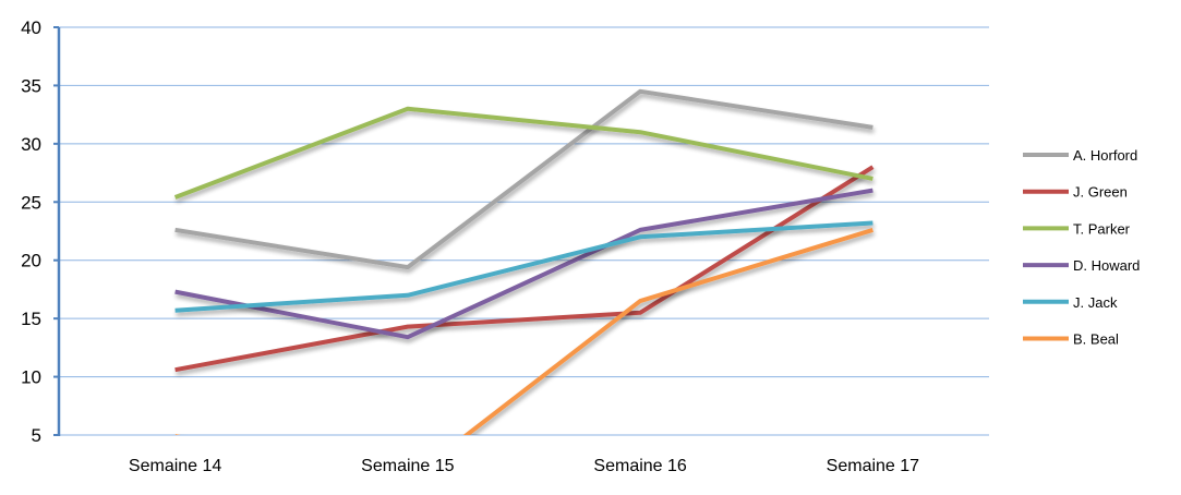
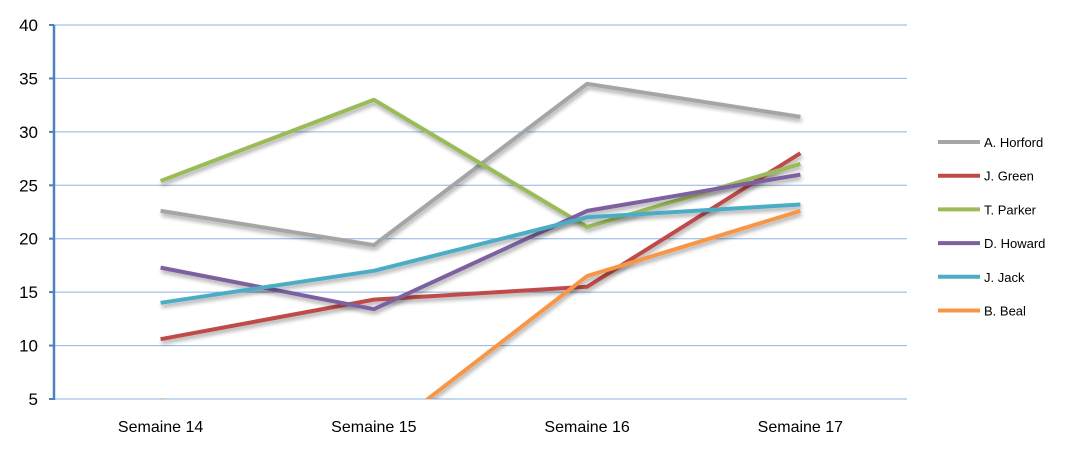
J. Jack/Semaine 14: 15.7 -> 14.0
T. Parker/Semaine 16: 31.0 -> 21.1
